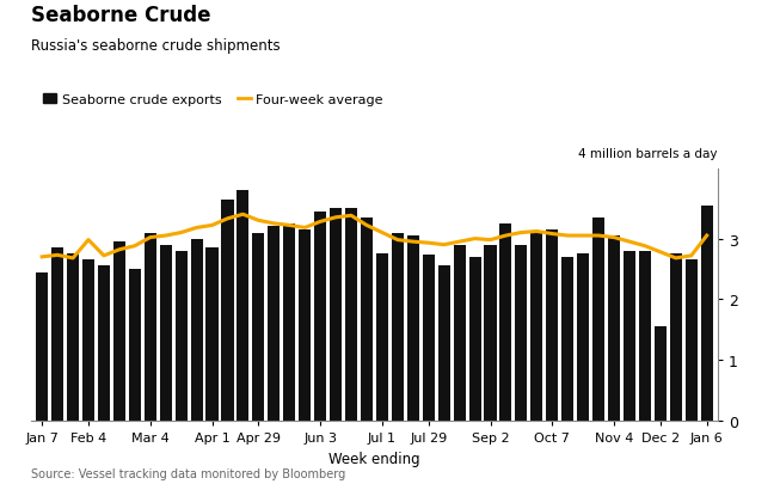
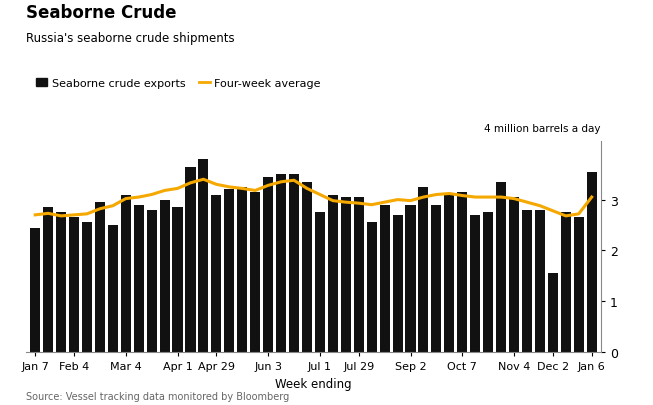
Four-week average/Feb 4: 2.98 -> 2.70
Seaborne crude exports/Jul 29: 2.74 -> 3.05
